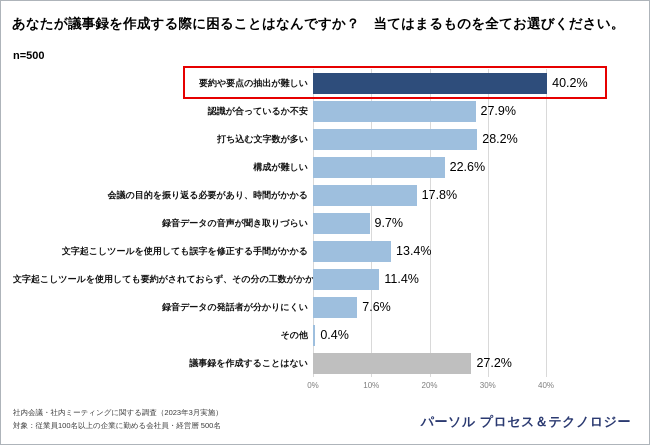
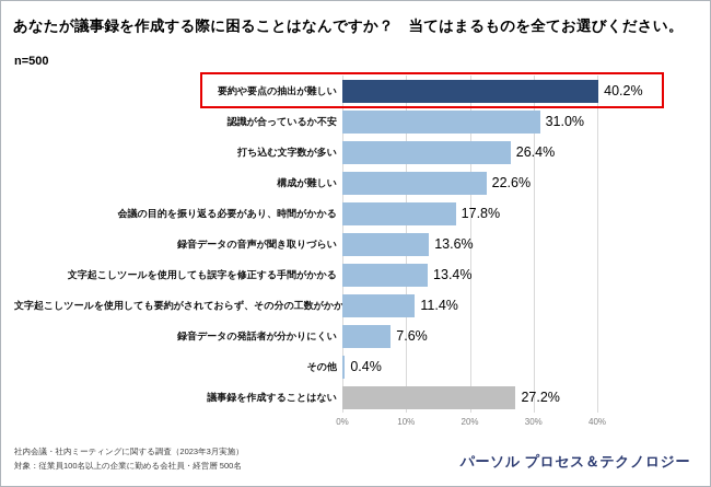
認識が合っているか不安: 27.9% -> 31.0%
打ち込む文字数が多い: 28.2% -> 26.4%
録音データの音声が聞き取りづらい: 9.7% -> 13.6%
